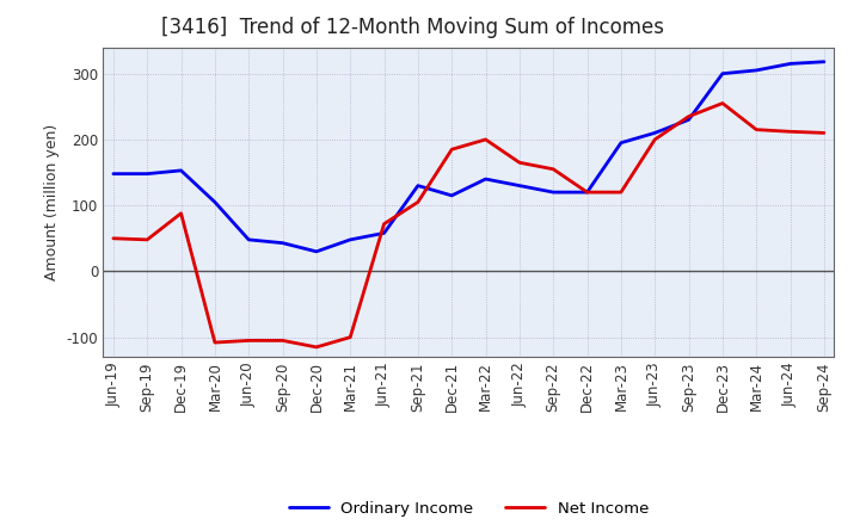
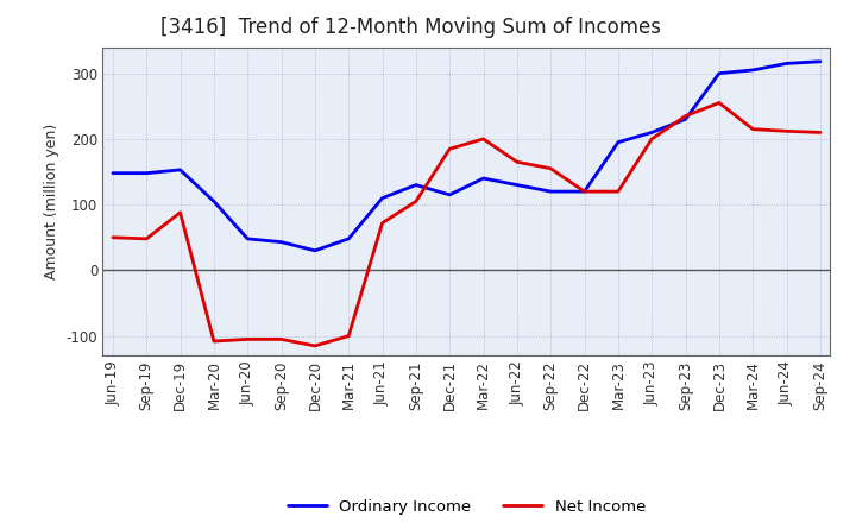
Ordinary Income/Jun-21: 58 -> 110
